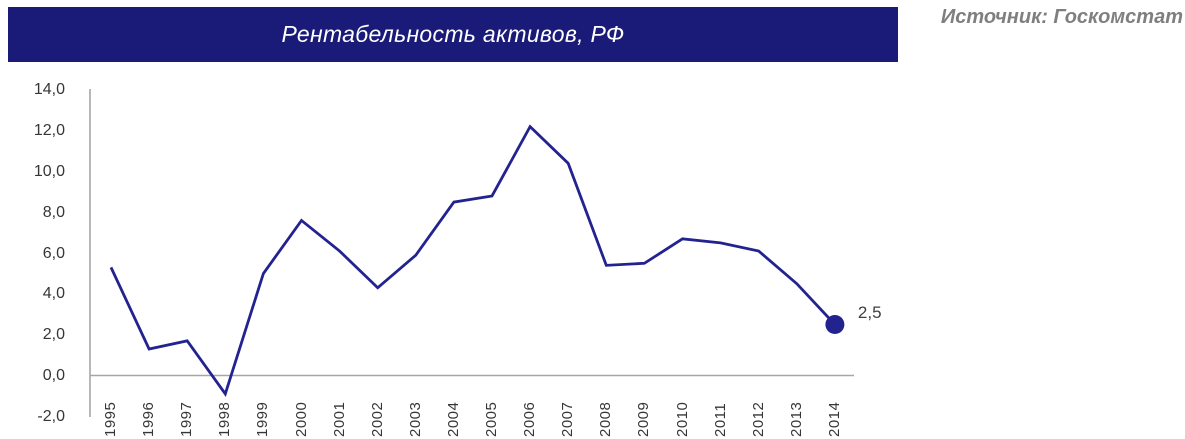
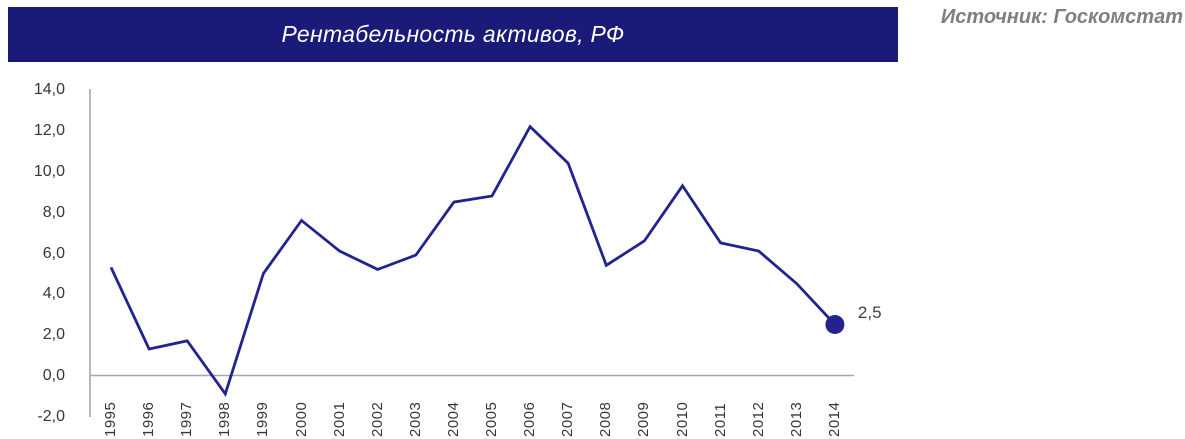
2002: 4,3 -> 5,2
2009: 5,5 -> 6,6
2010: 6,7 -> 9,3
